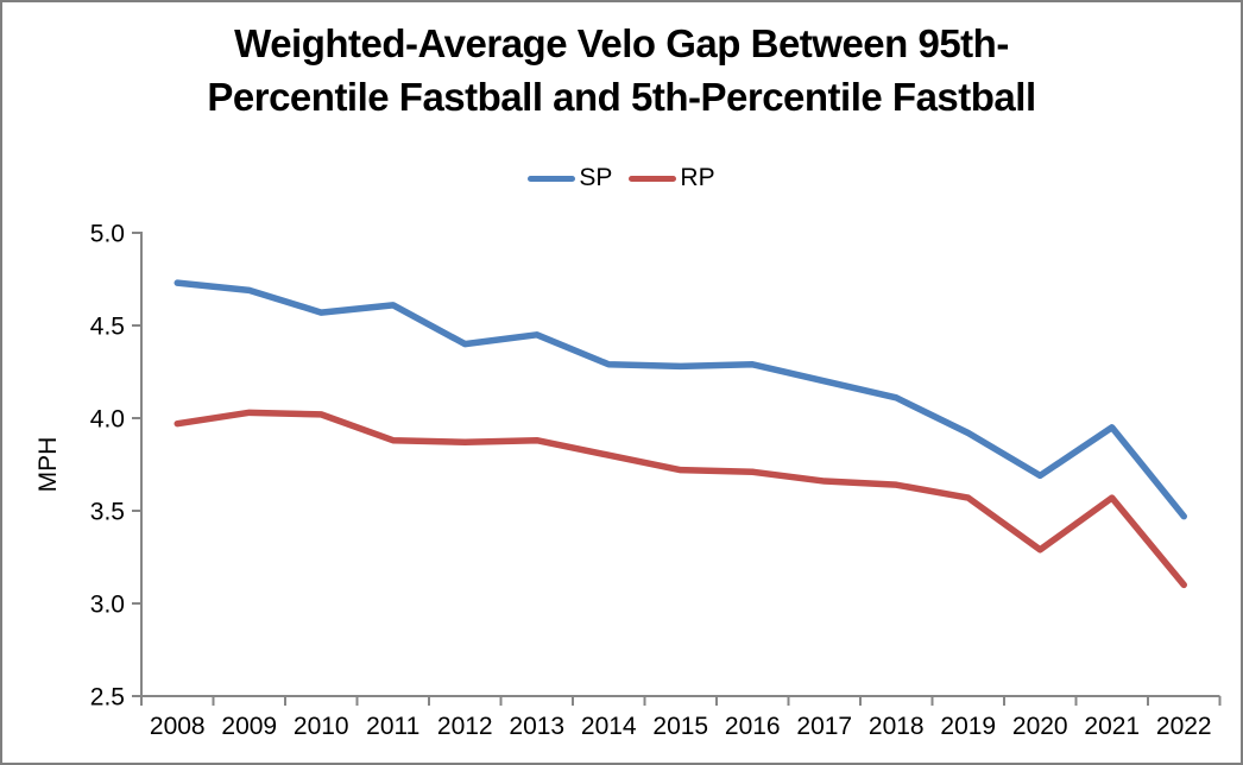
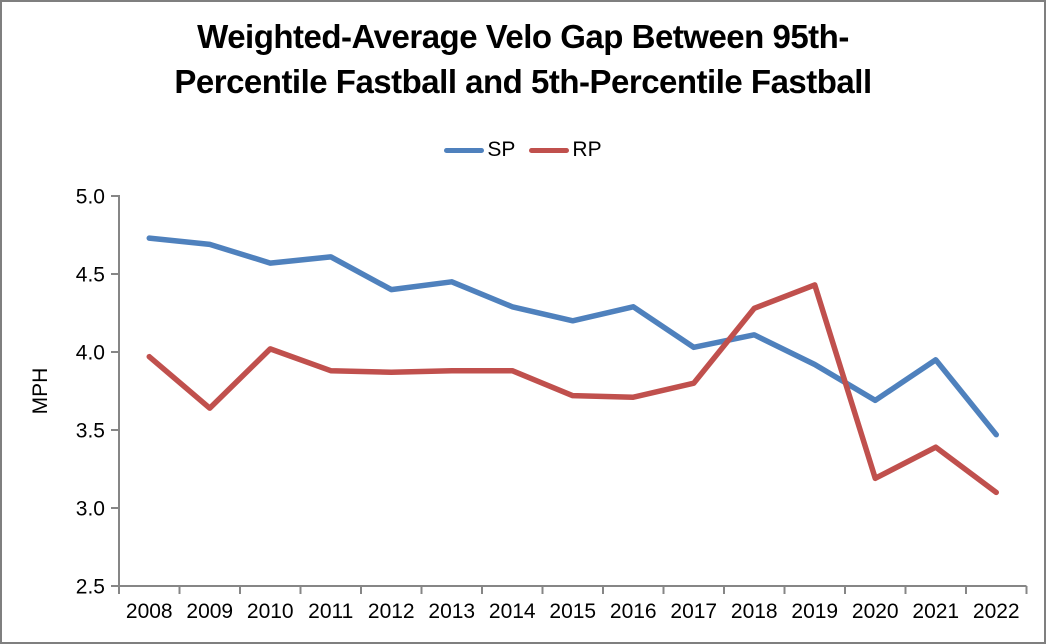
RP/2009: 4.03 -> 3.64
RP/2014: 3.80 -> 3.88
SP/2015: 4.28 -> 4.20
SP/2017: 4.20 -> 4.03
RP/2017: 3.66 -> 3.80
RP/2018: 3.64 -> 4.28
RP/2019: 3.57 -> 4.43
RP/2020: 3.29 -> 3.19
RP/2021: 3.57 -> 3.39
